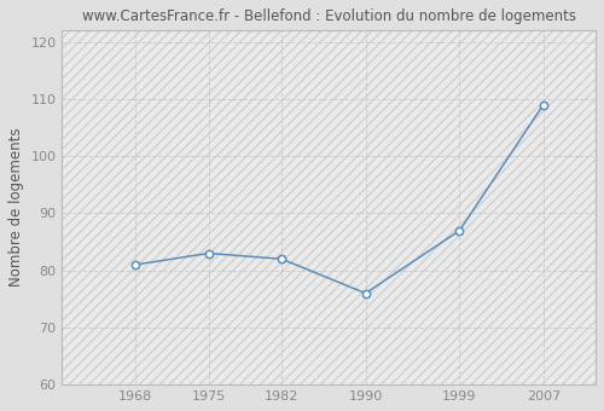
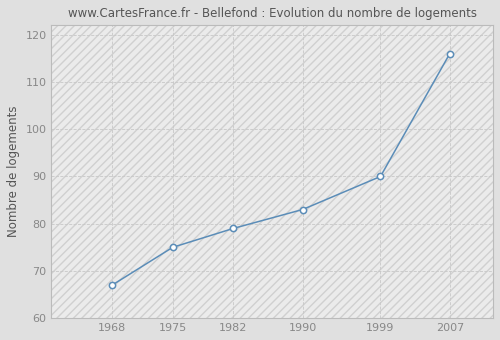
1968: 81 -> 67
1975: 83 -> 75
1982: 82 -> 79
1990: 76 -> 83
1999: 87 -> 90
2007: 109 -> 116
